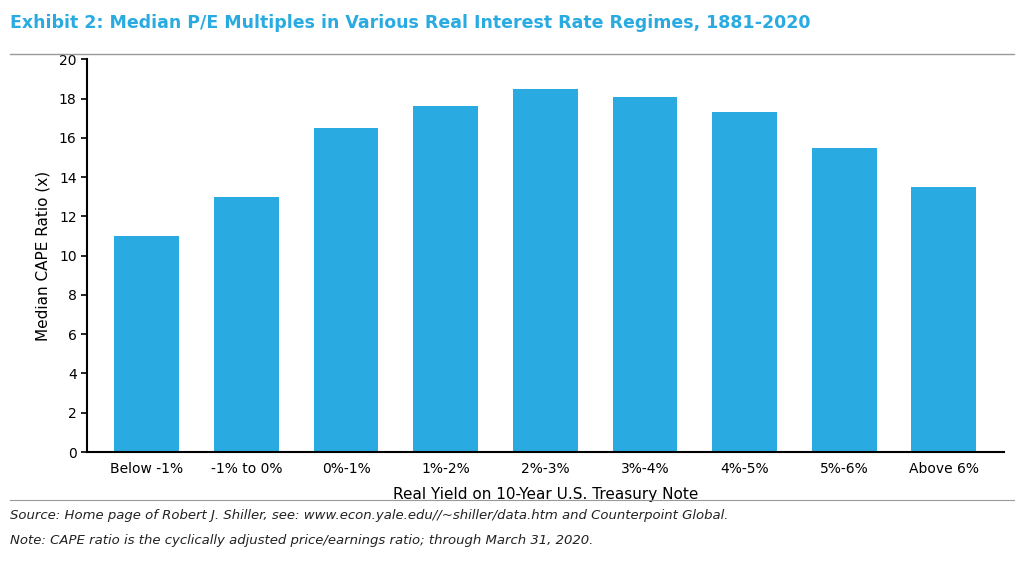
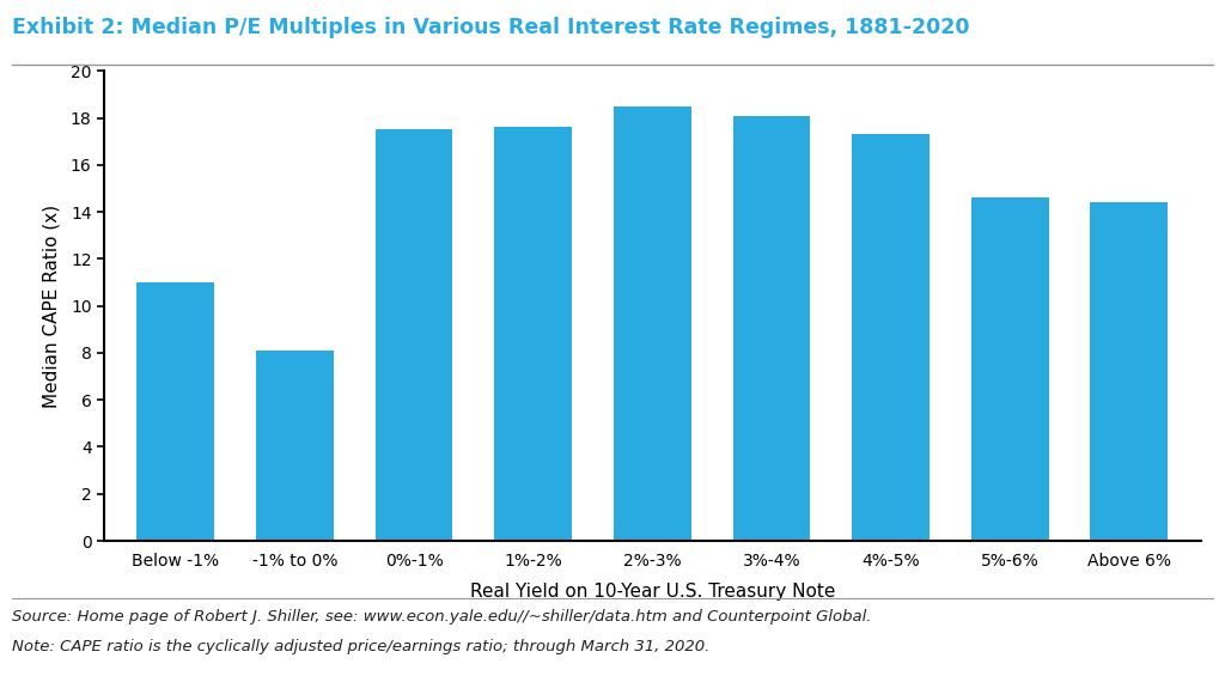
-1% to 0%: 13.0 -> 8.1
0%-1%: 16.5 -> 17.5
5%-6%: 15.5 -> 14.6
Above 6%: 13.5 -> 14.4
